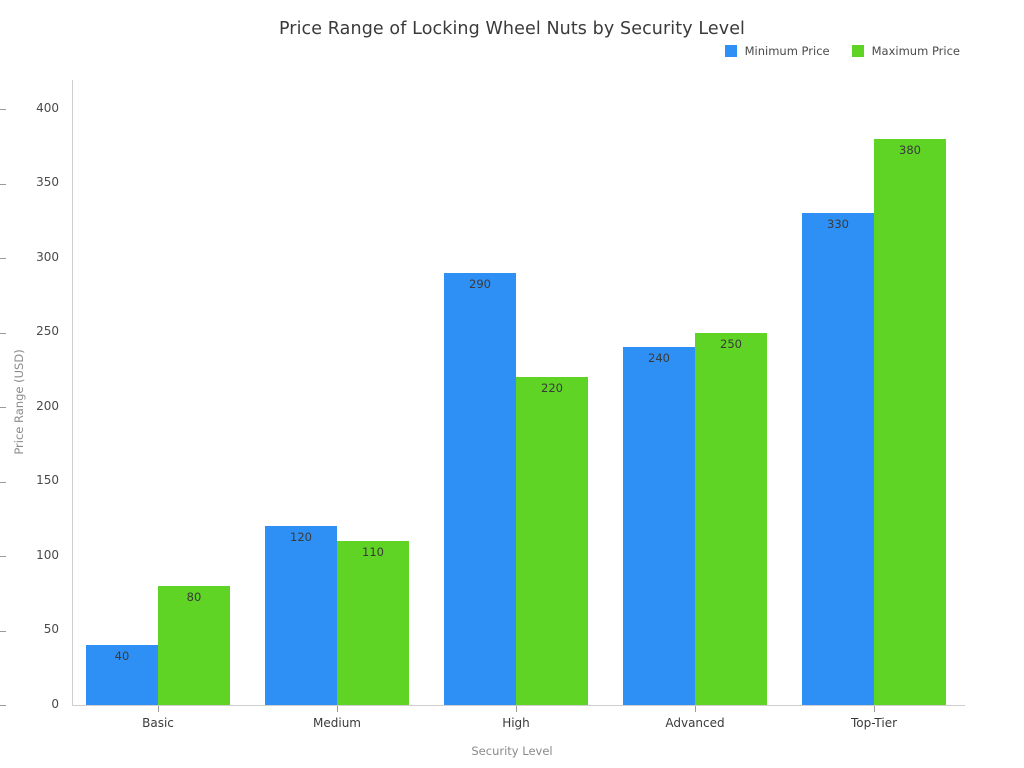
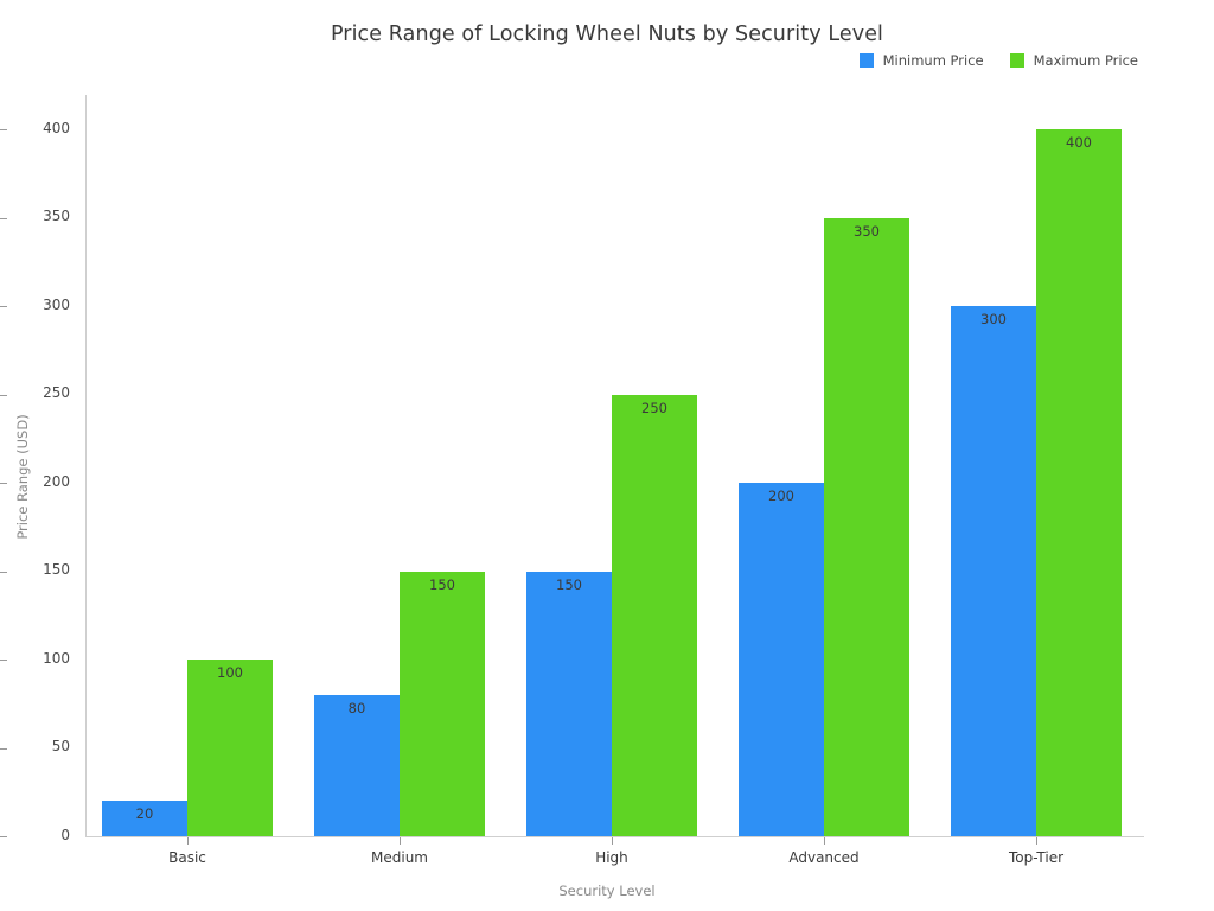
Minimum Price/Basic: 40 -> 20
Maximum Price/Basic: 80 -> 100
Minimum Price/Medium: 120 -> 80
Maximum Price/Medium: 110 -> 150
Minimum Price/High: 290 -> 150
Maximum Price/High: 220 -> 250
Minimum Price/Advanced: 240 -> 200
Maximum Price/Advanced: 250 -> 350
Minimum Price/Top-Tier: 330 -> 300
Maximum Price/Top-Tier: 380 -> 400
